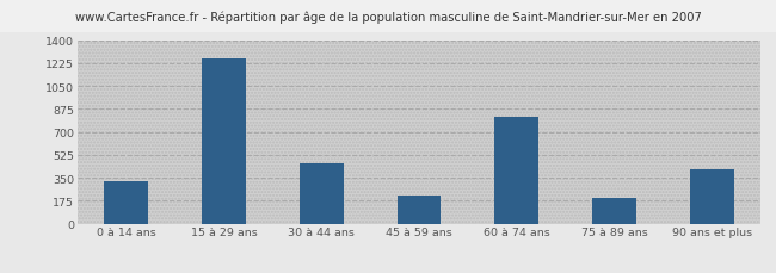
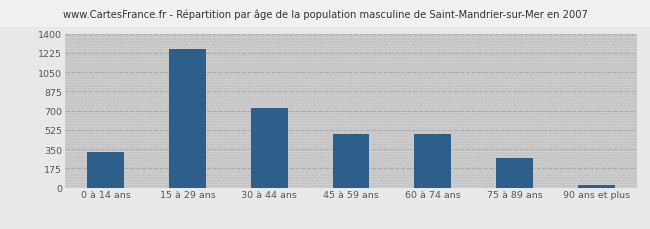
30 à 44 ans: 460 -> 720
45 à 59 ans: 210 -> 490
60 à 74 ans: 810 -> 480
75 à 89 ans: 200 -> 260
90 ans et plus: 410 -> 20
